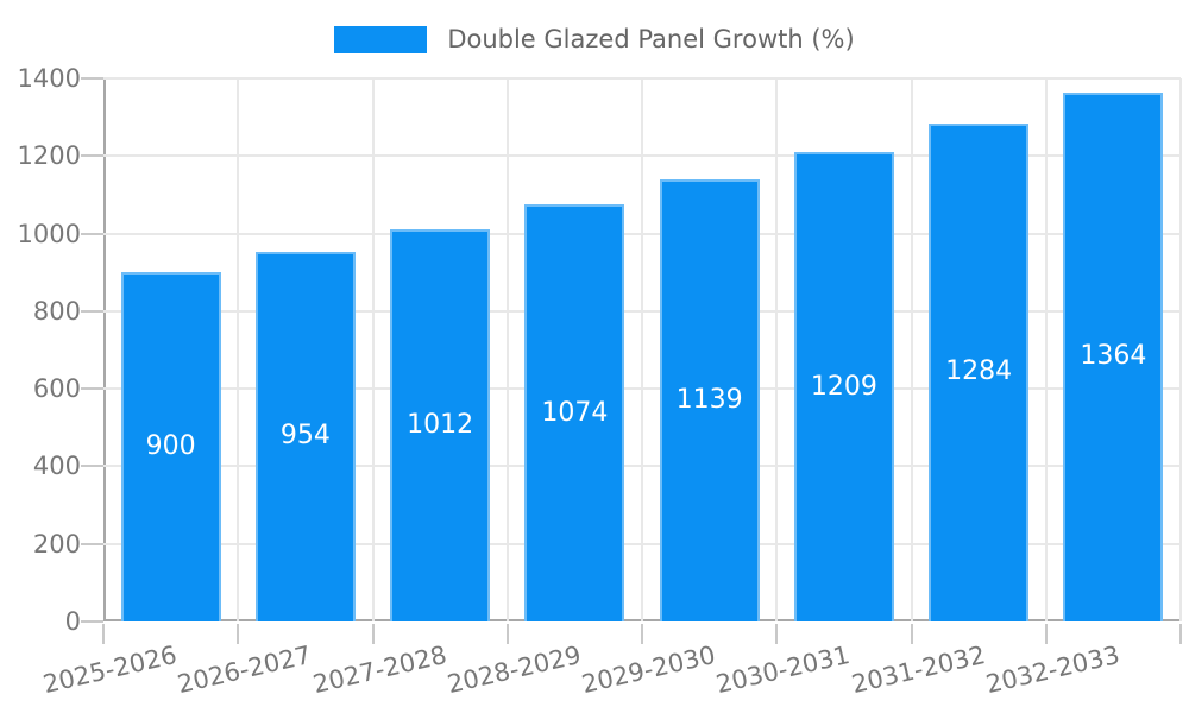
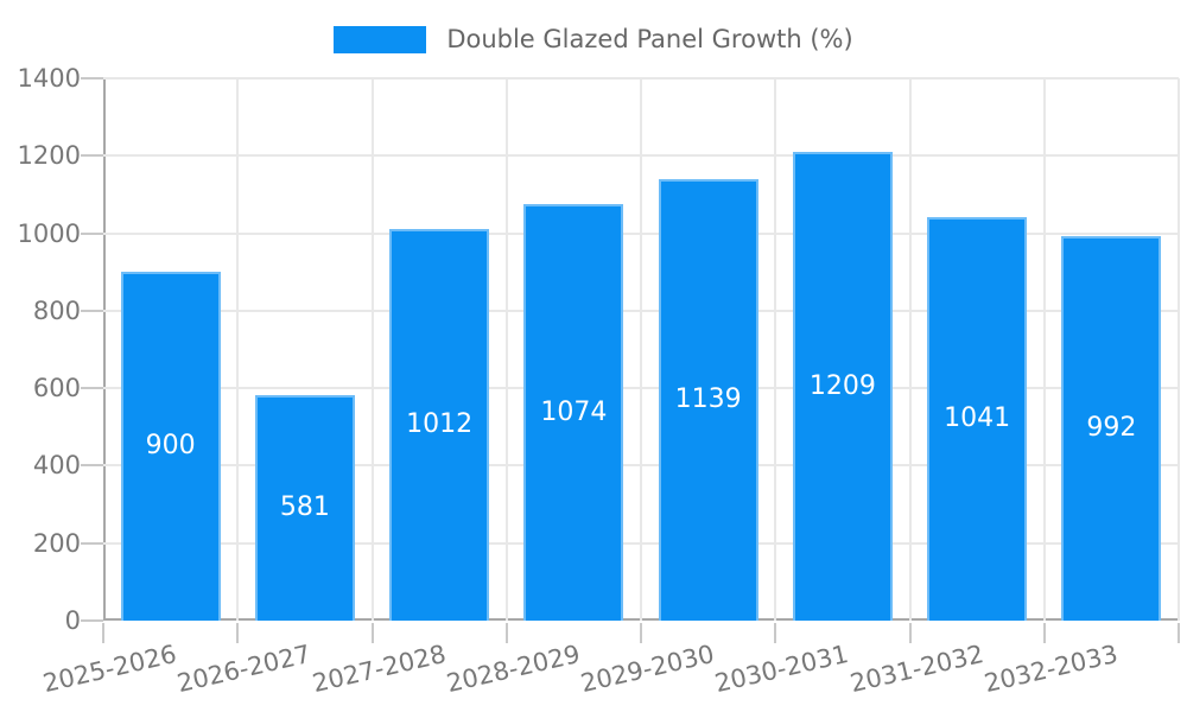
2026-2027: 954 -> 581
2031-2032: 1284 -> 1041
2032-2033: 1364 -> 992
